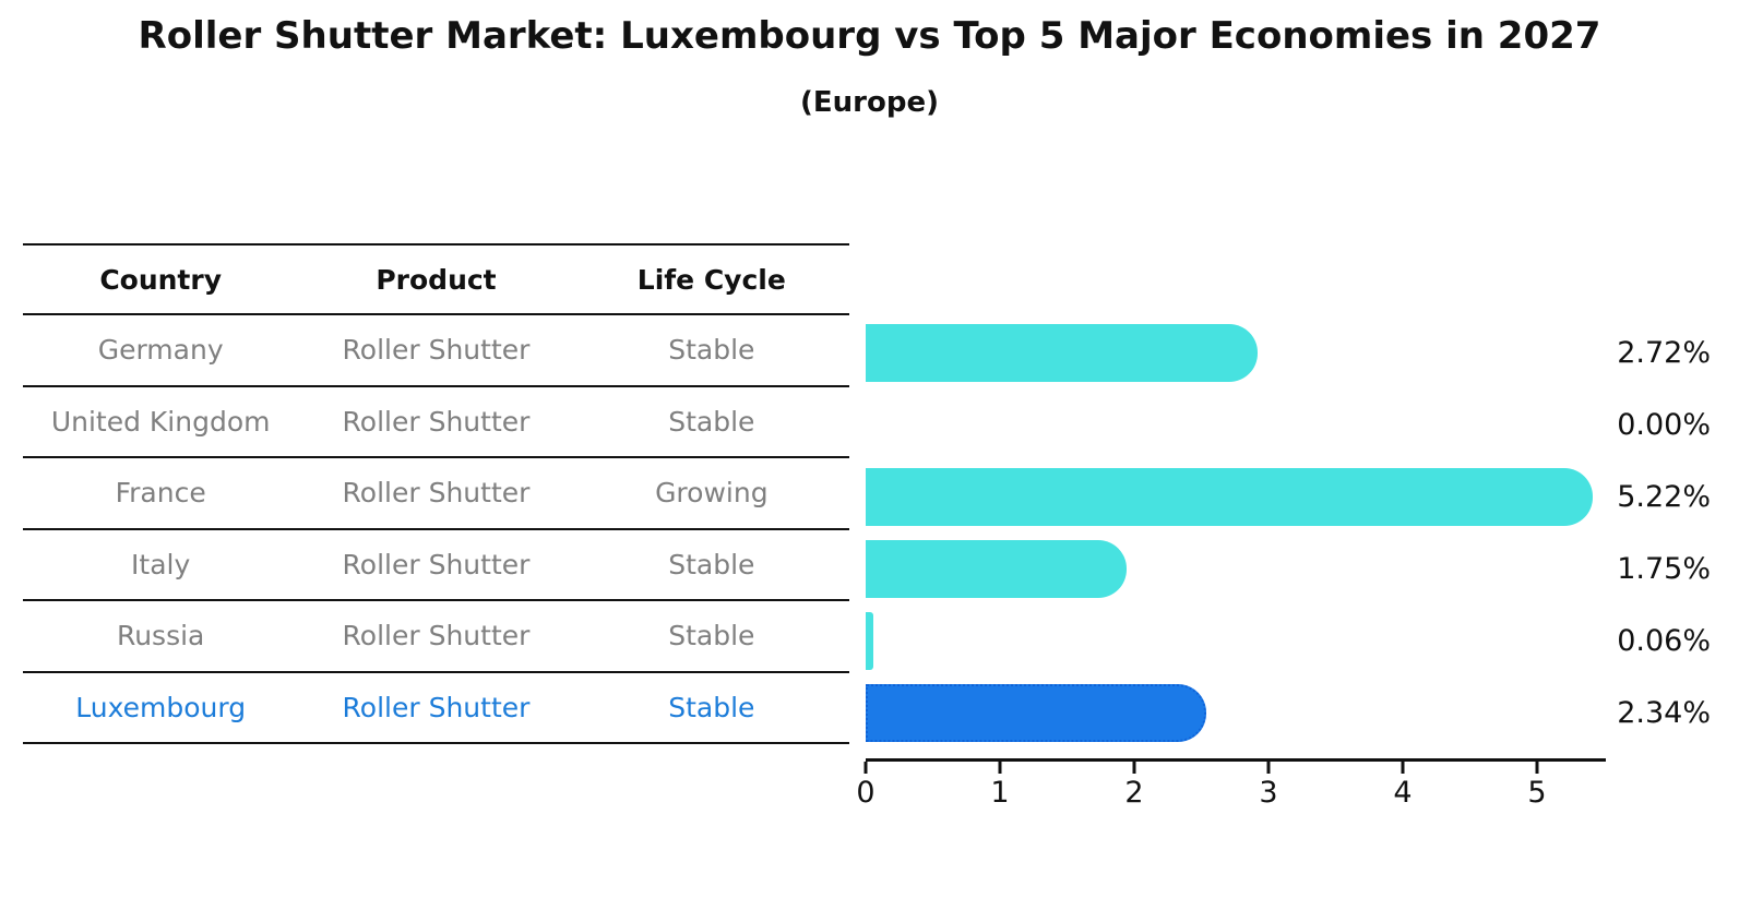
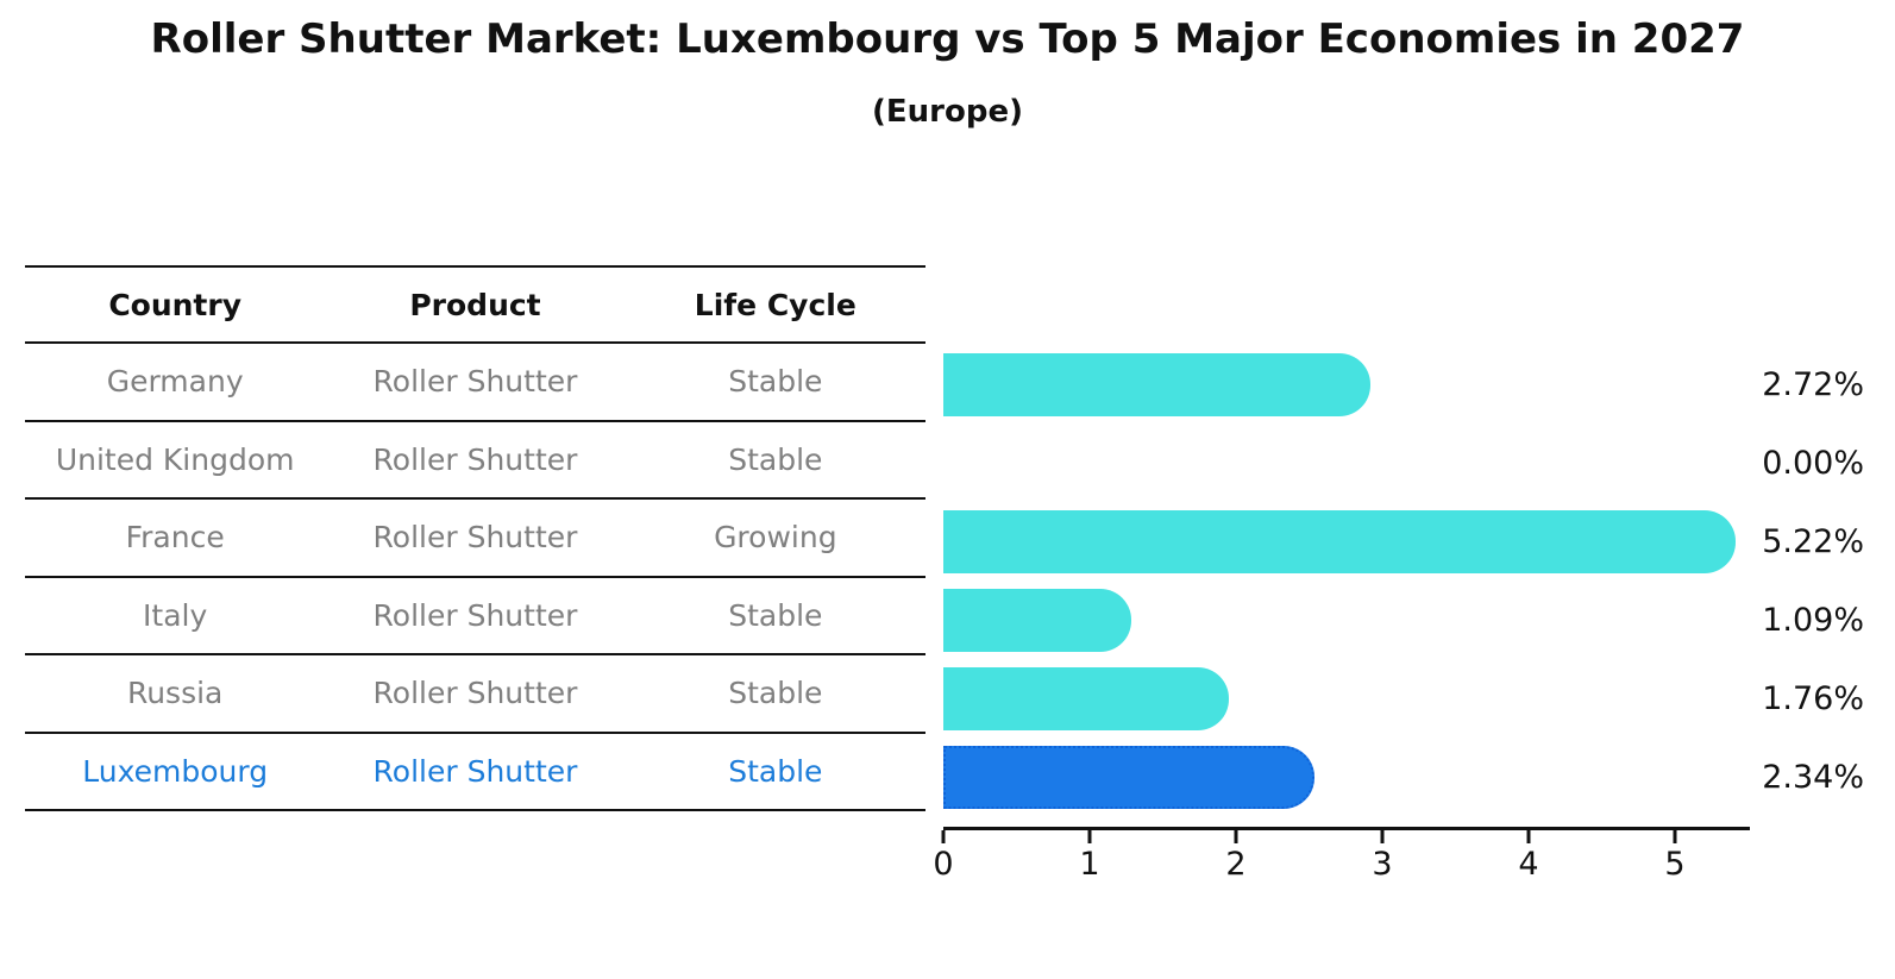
Italy: 1.75% -> 1.09%
Russia: 0.06% -> 1.76%
